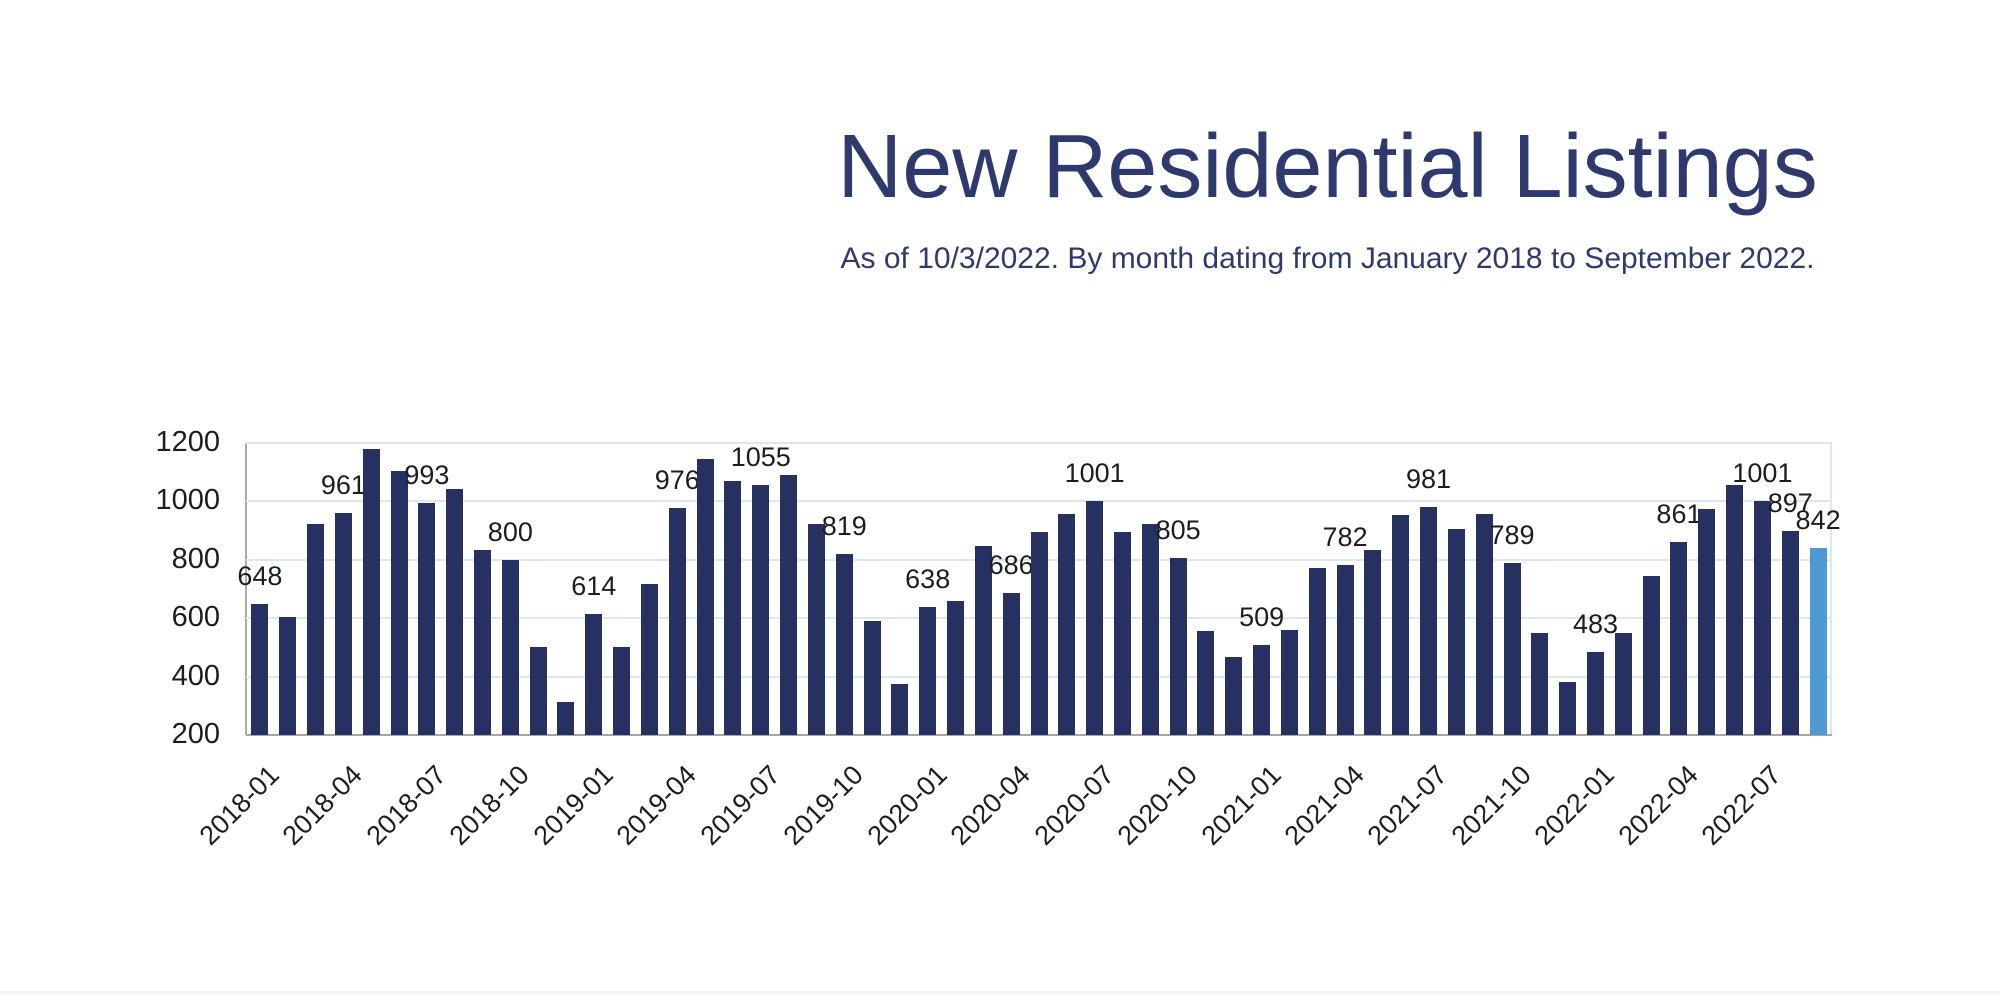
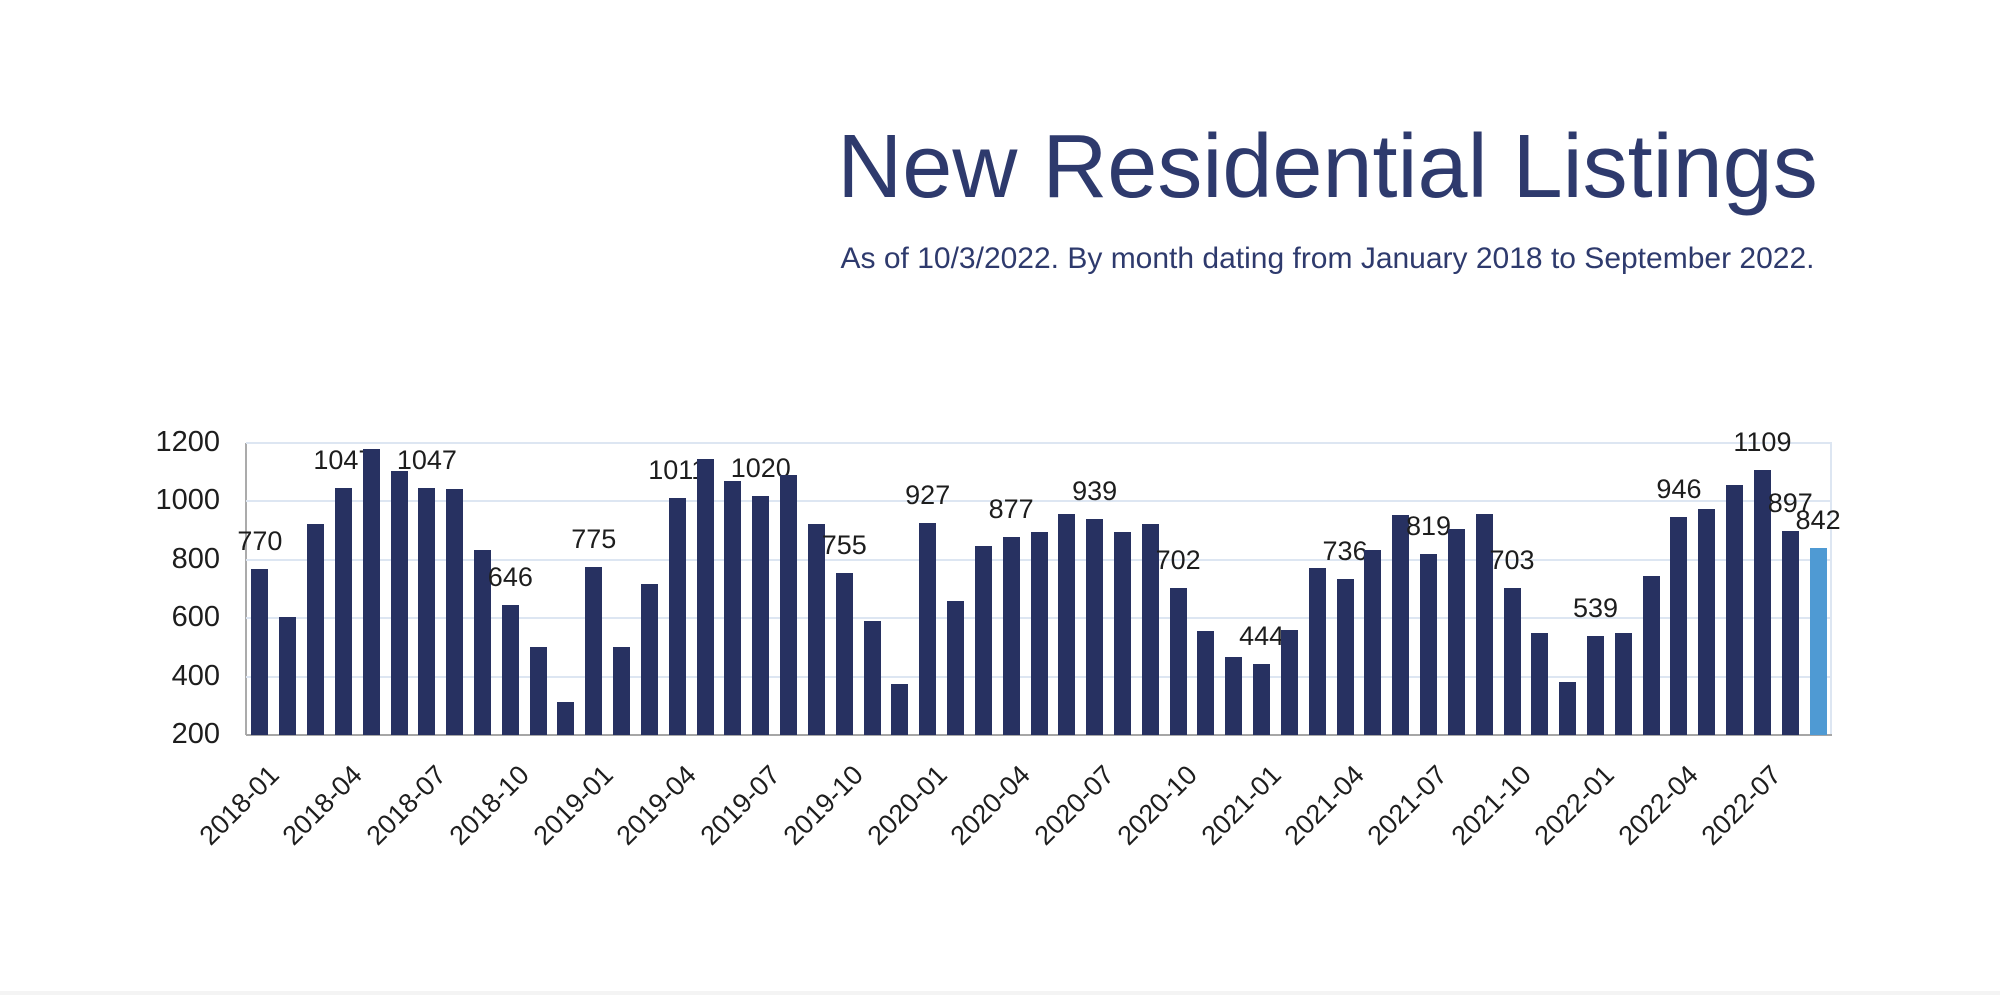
2018-01: 648 -> 770
2018-04: 961 -> 1047
2018-07: 993 -> 1047
2018-10: 800 -> 646
2019-01: 614 -> 775
2019-04: 976 -> 1011
2019-07: 1055 -> 1020
2019-10: 819 -> 755
2020-01: 638 -> 927
2020-04: 686 -> 877
2020-07: 1001 -> 939
2020-10: 805 -> 702
2021-01: 509 -> 444
2021-04: 782 -> 736
2021-07: 981 -> 819
2021-10: 789 -> 703
2022-01: 483 -> 539
2022-04: 861 -> 946
2022-07: 1001 -> 1109
